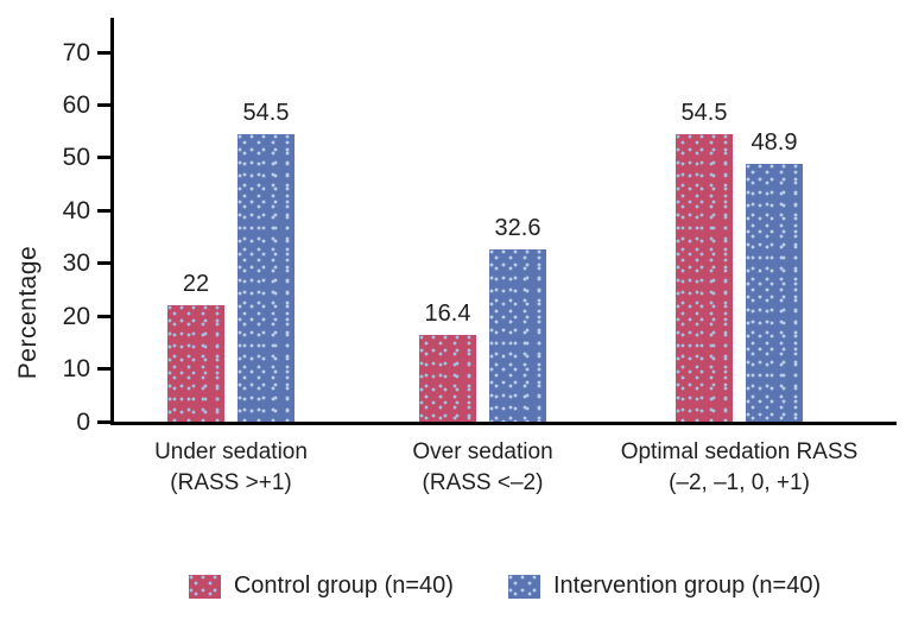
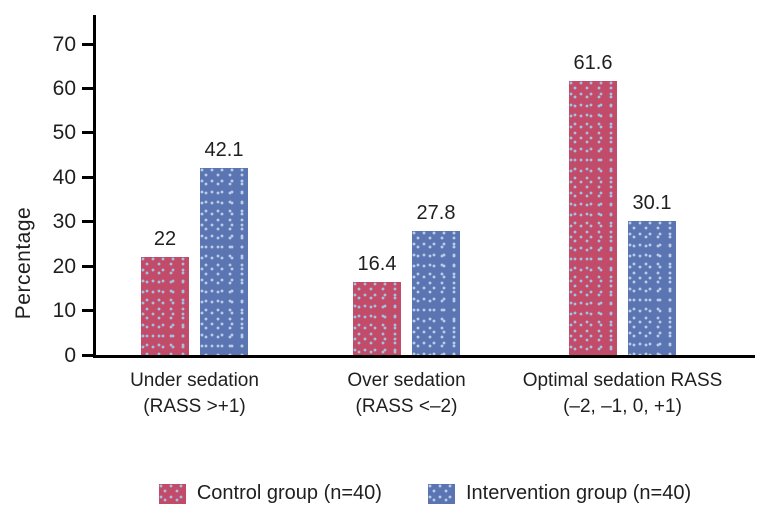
Intervention group (n=40)/Under sedation (RASS >+1): 54.5 -> 42.1
Intervention group (n=40)/Over sedation (RASS <–2): 32.6 -> 27.8
Control group (n=40)/Optimal sedation RASS (–2, –1, 0, +1): 54.5 -> 61.6
Intervention group (n=40)/Optimal sedation RASS (–2, –1, 0, +1): 48.9 -> 30.1
